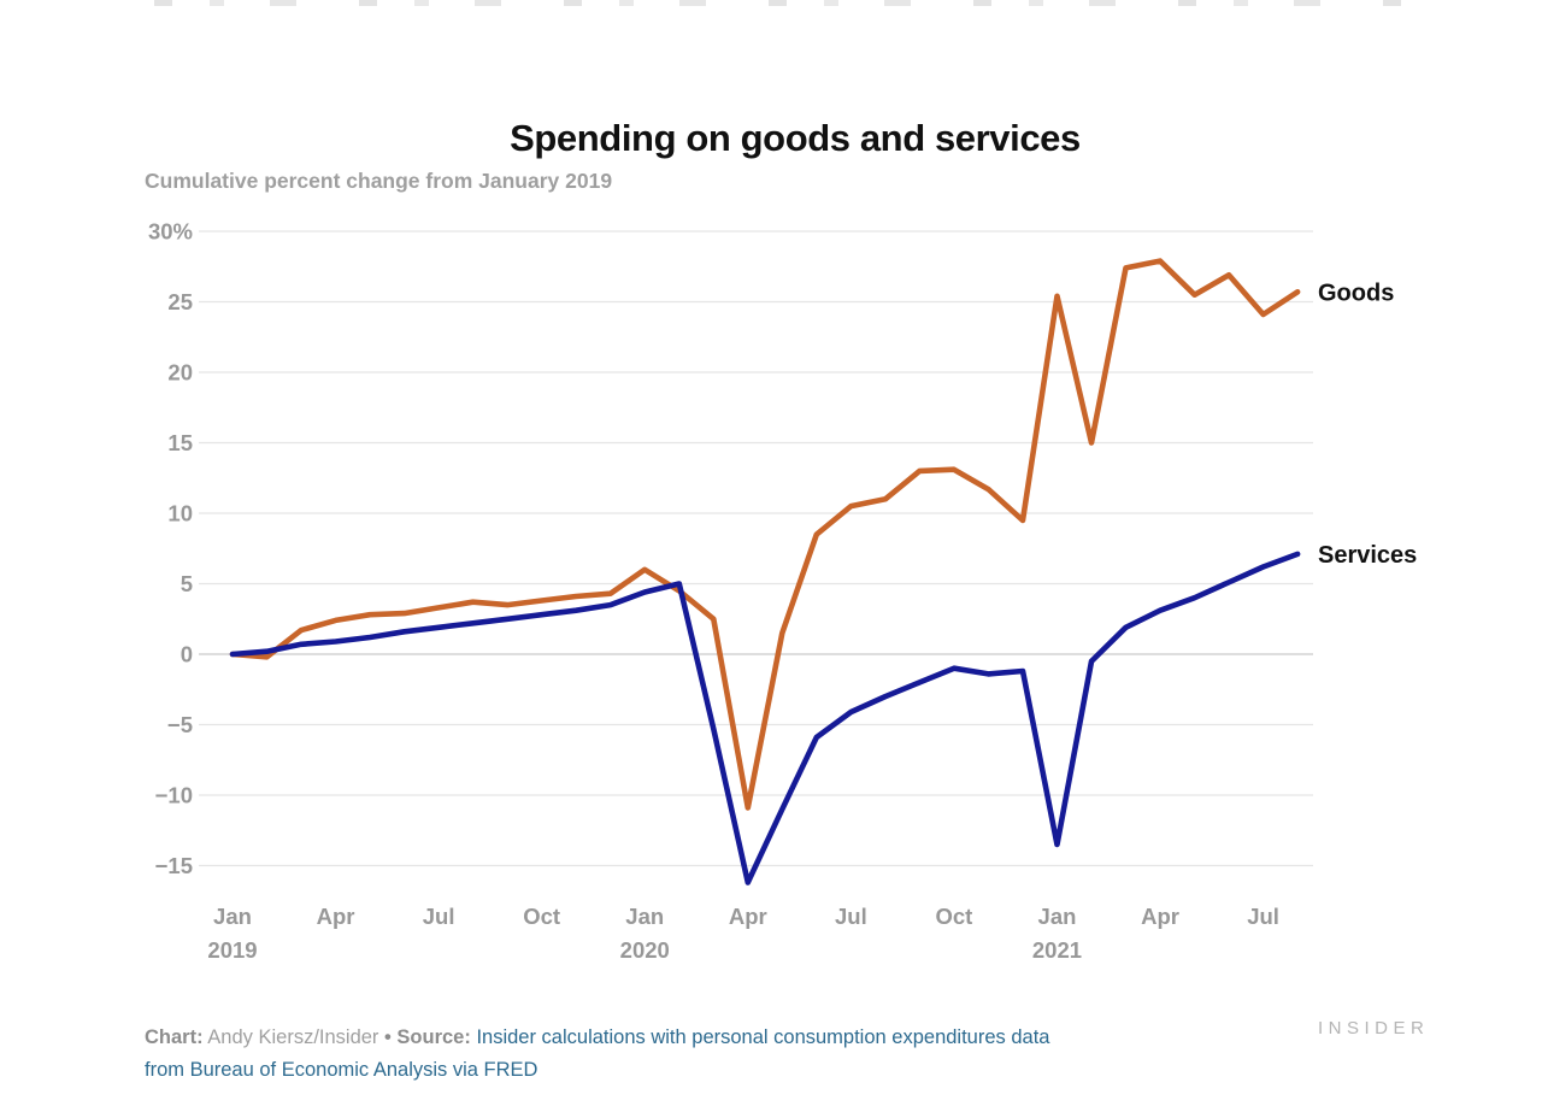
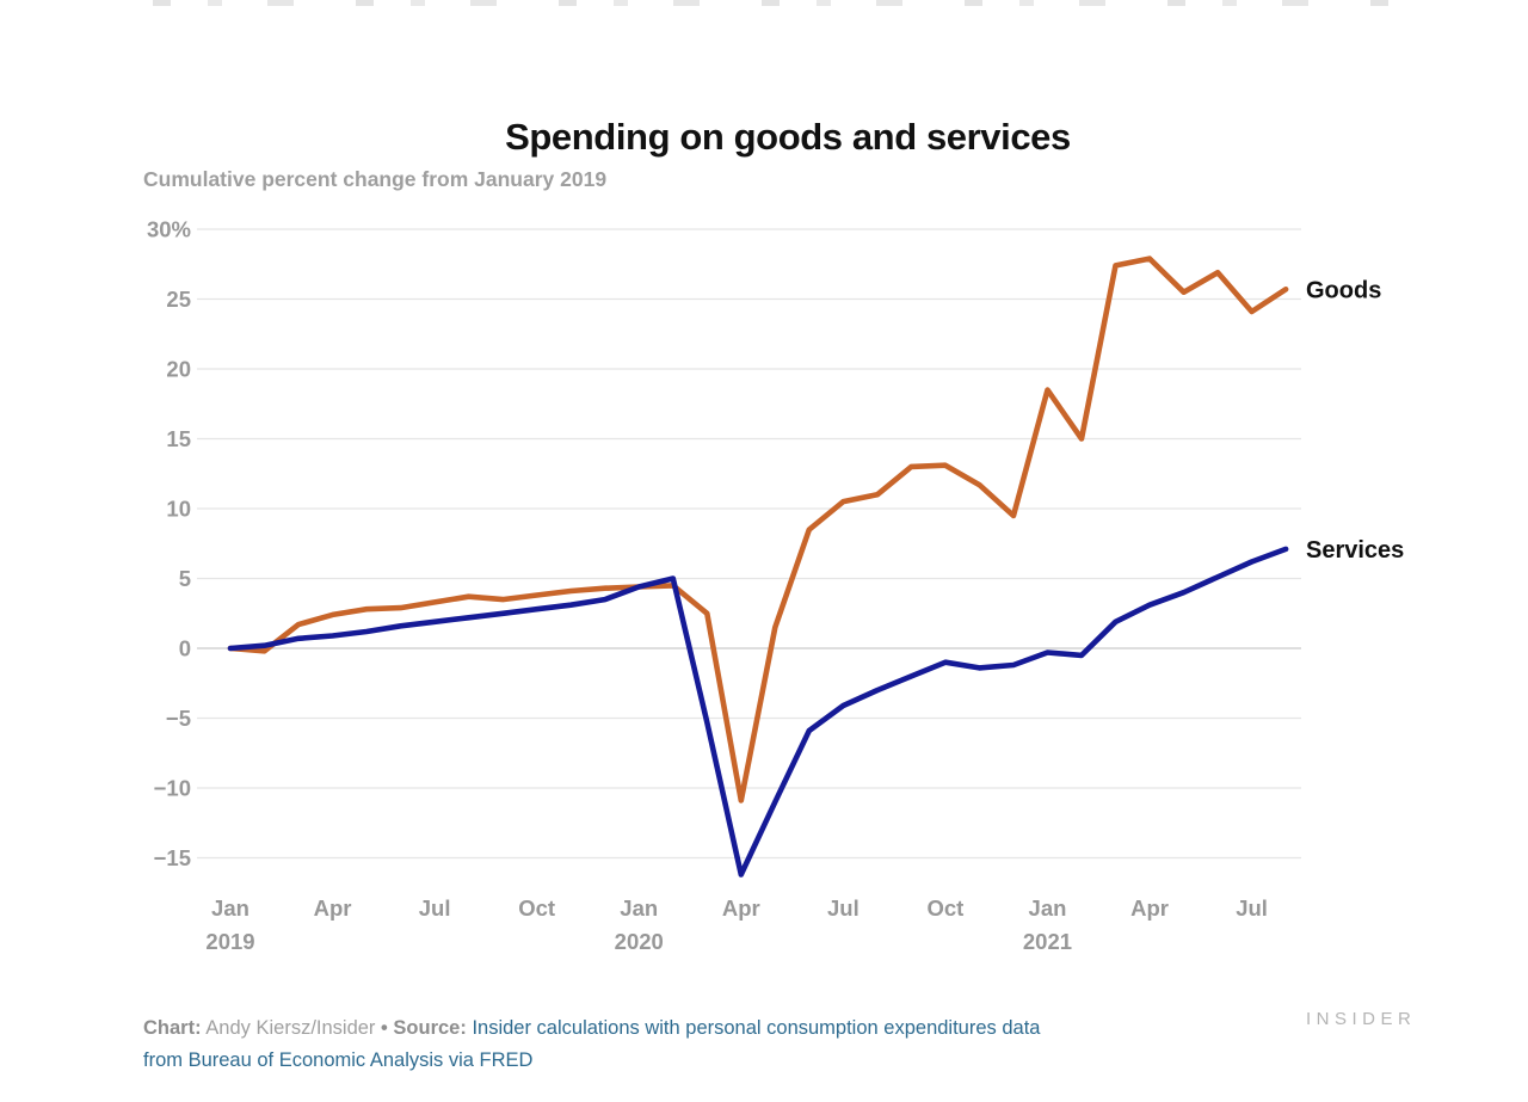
Goods/Jan 2020: 6.0% -> 4.4%
Goods/Jan 2021: 25.4% -> 18.5%
Services/Jan 2021: -13.5% -> -0.3%
